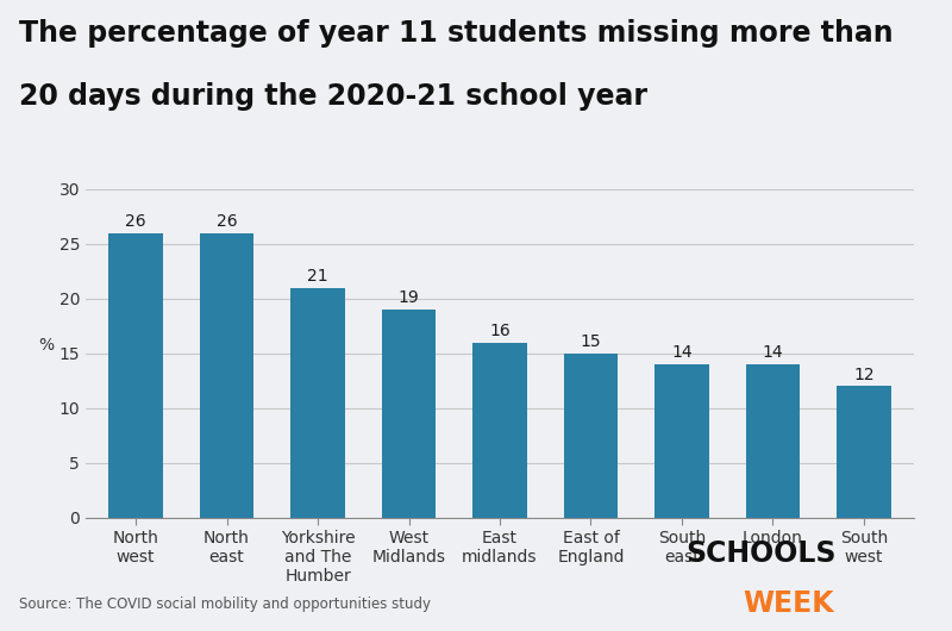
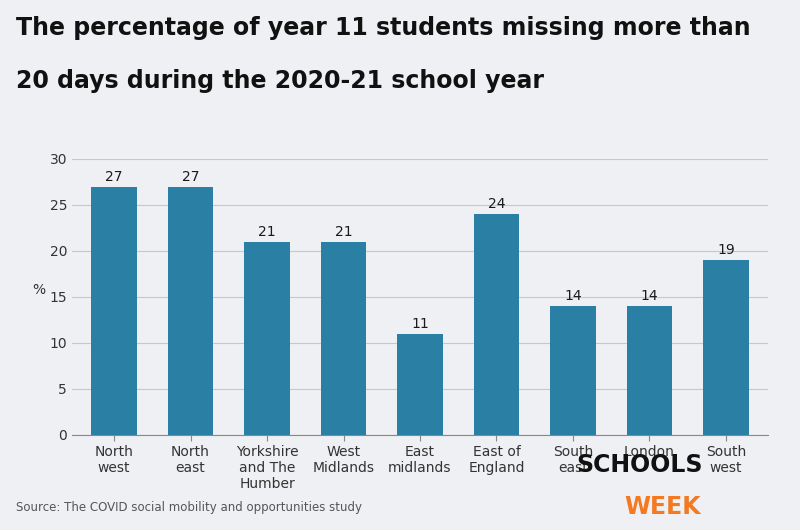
North west: 26 -> 27
North east: 26 -> 27
West Midlands: 19 -> 21
East midlands: 16 -> 11
East of England: 15 -> 24
South west: 12 -> 19
